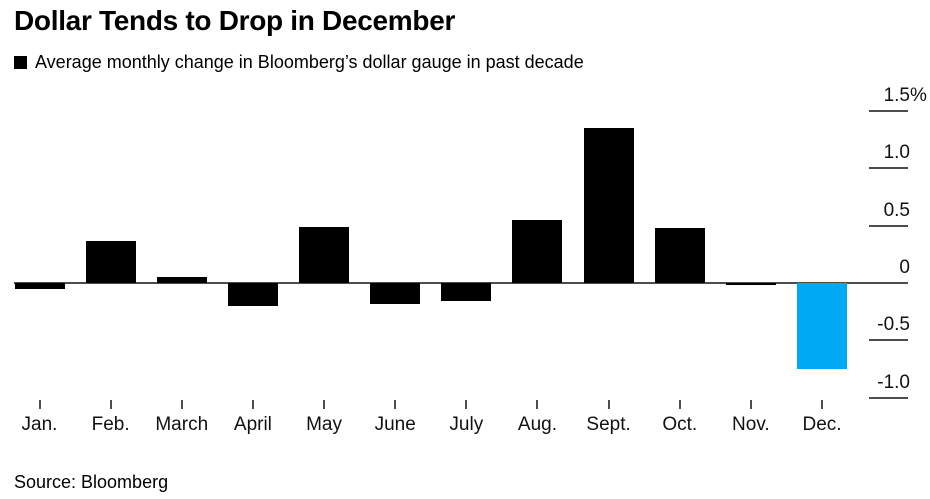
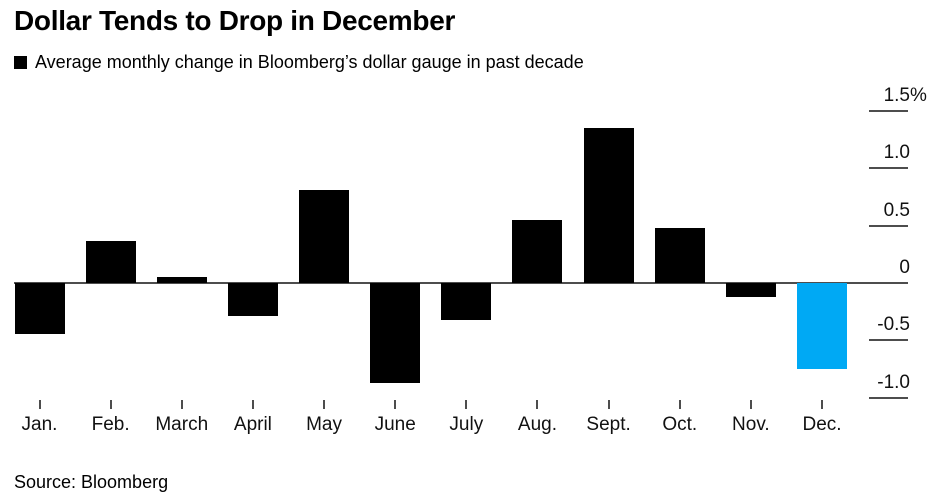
Jan.: -0.05 -> -0.44
April: -0.20 -> -0.29
May: 0.49 -> 0.81
June: -0.18 -> -0.87
July: -0.16 -> -0.32
Nov.: -0.02 -> -0.12
